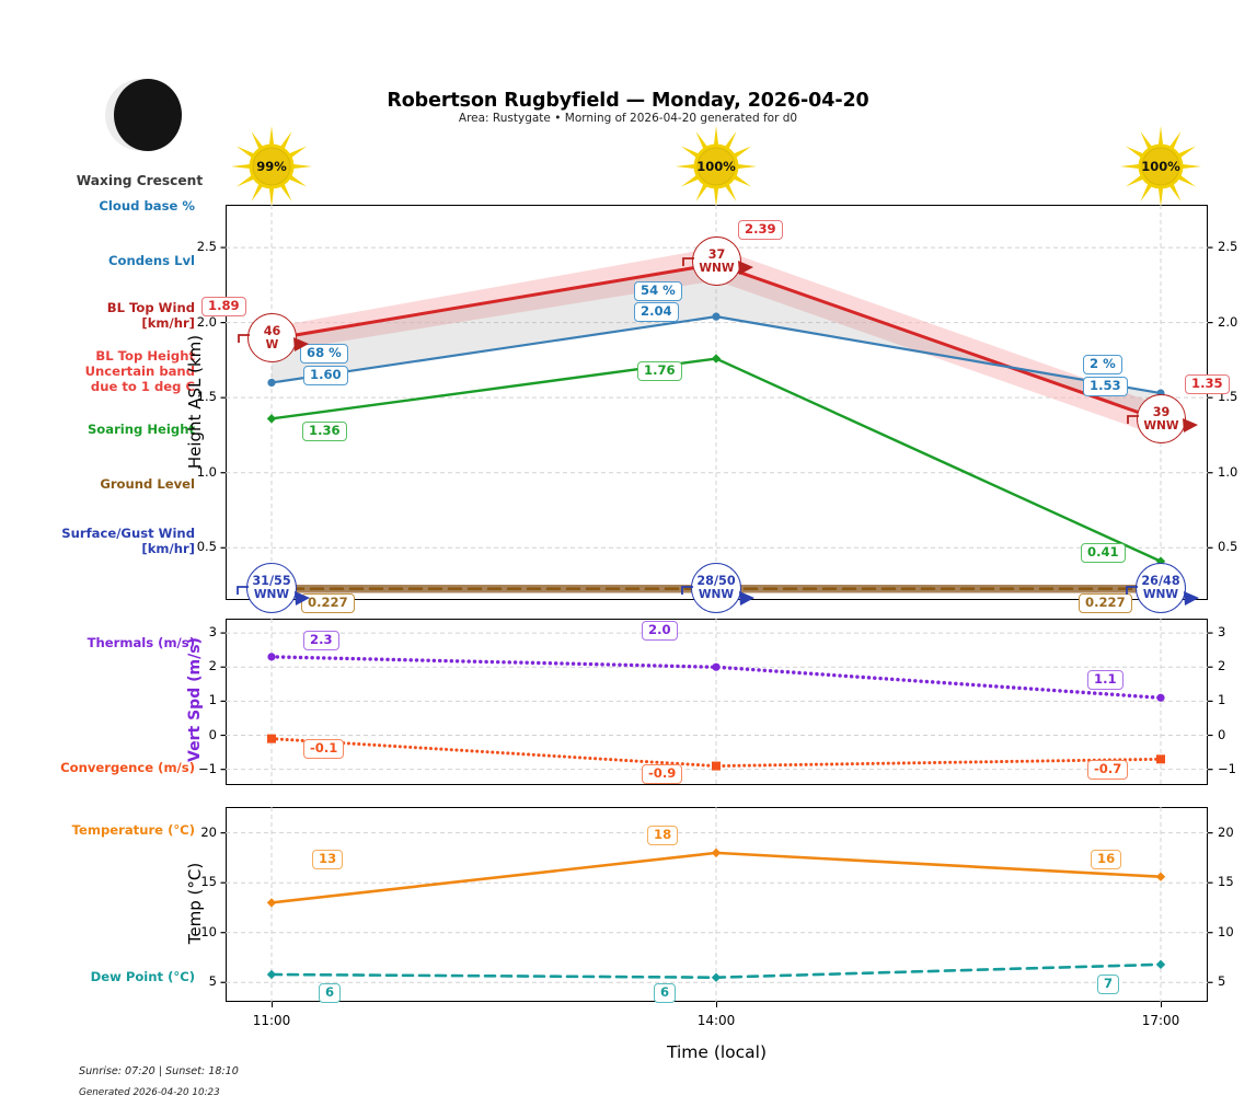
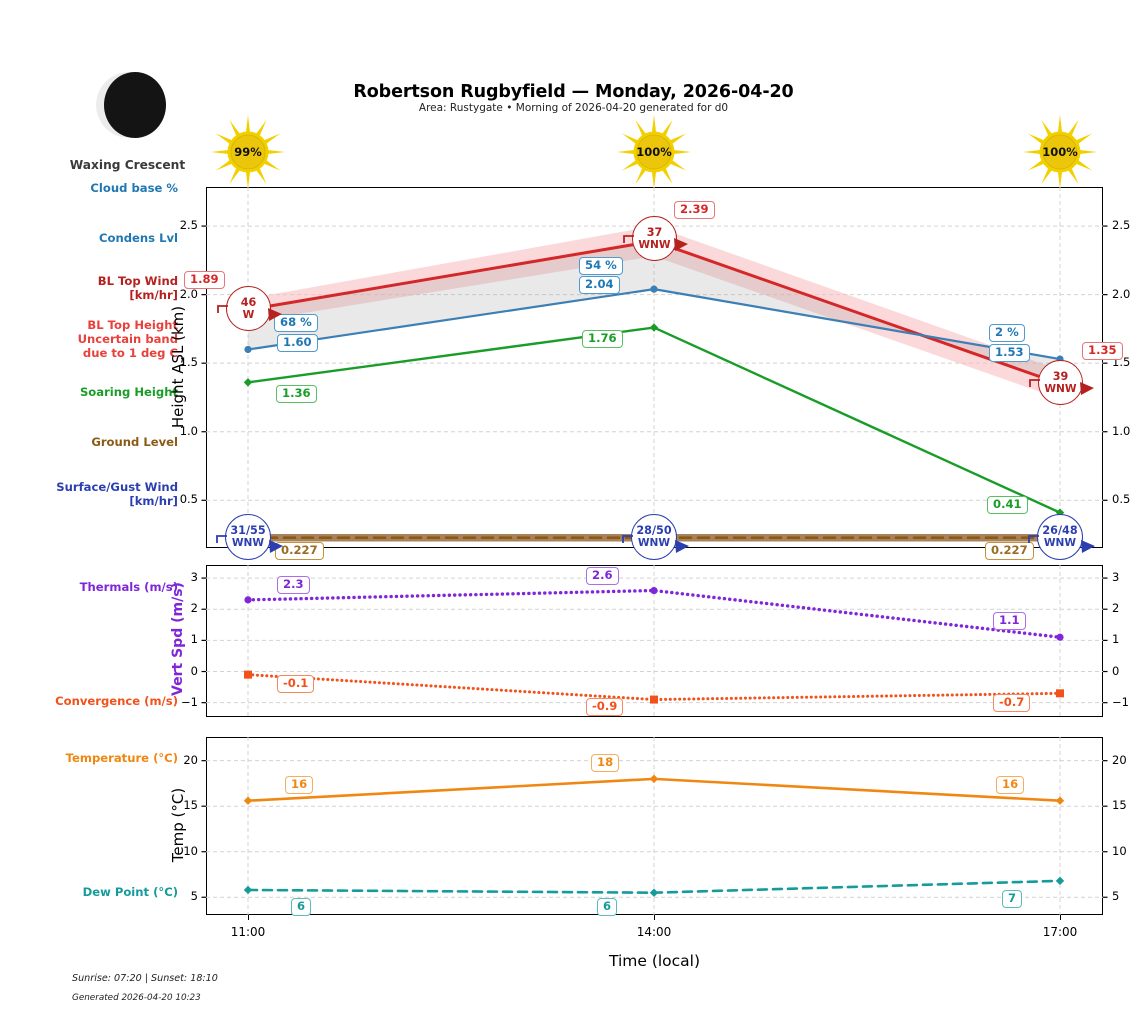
Vert Spd (m/s)/Thermals (m/s)/14:00: 2.0 -> 2.6
Temp (°C)/Temperature (°C)/11:00: 13 -> 16
